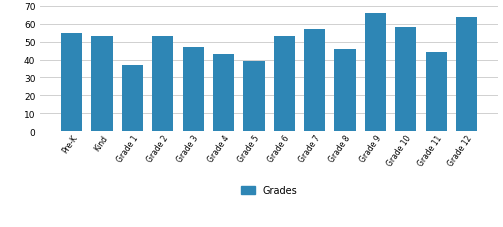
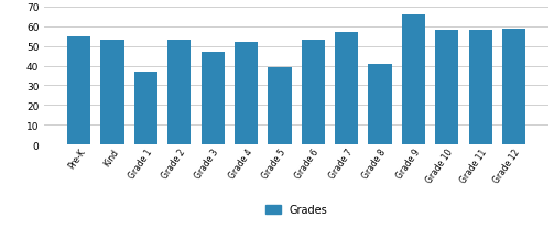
Grade 4: 43 -> 52
Grade 8: 46 -> 41
Grade 11: 44 -> 58
Grade 12: 64 -> 59
